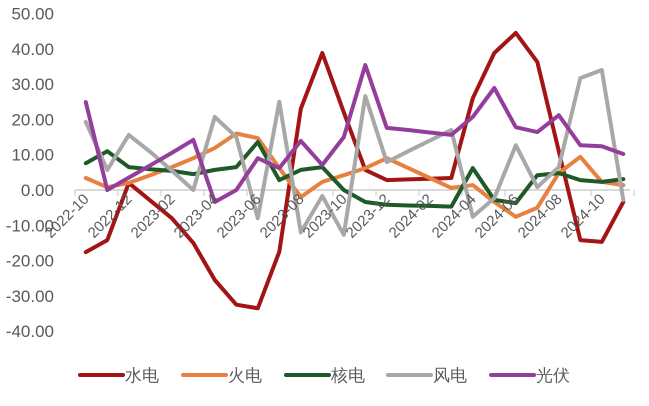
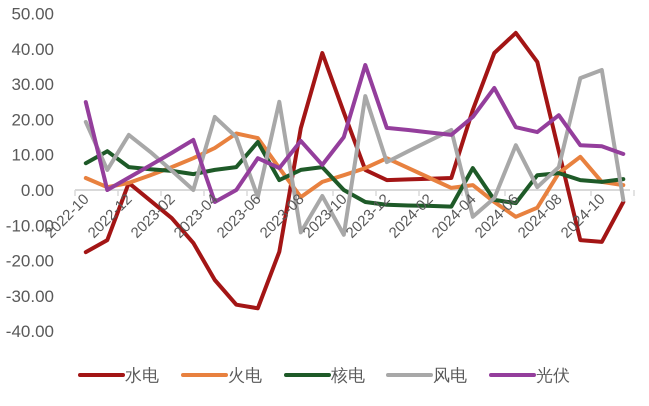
风电/2023-06: -8 -> -2
水电/2023-08: 23 -> 18
水电/2024-04: 26 -> 23
